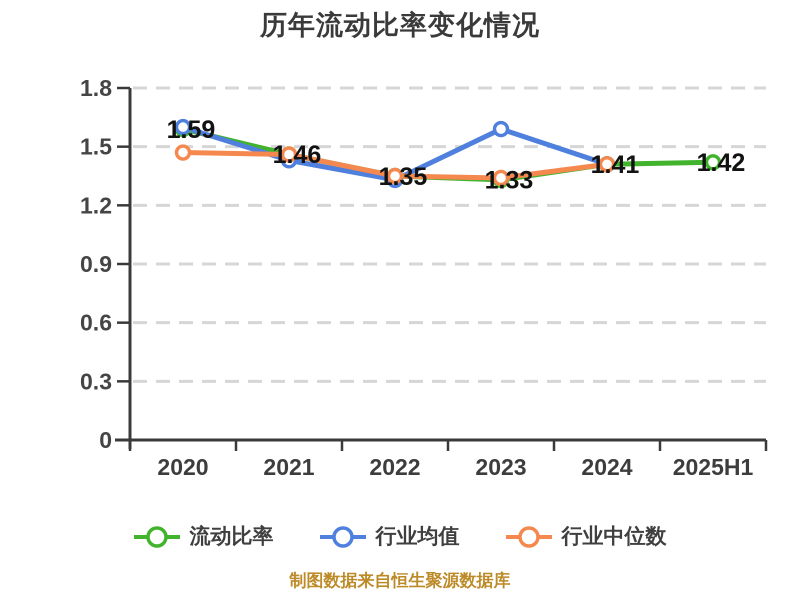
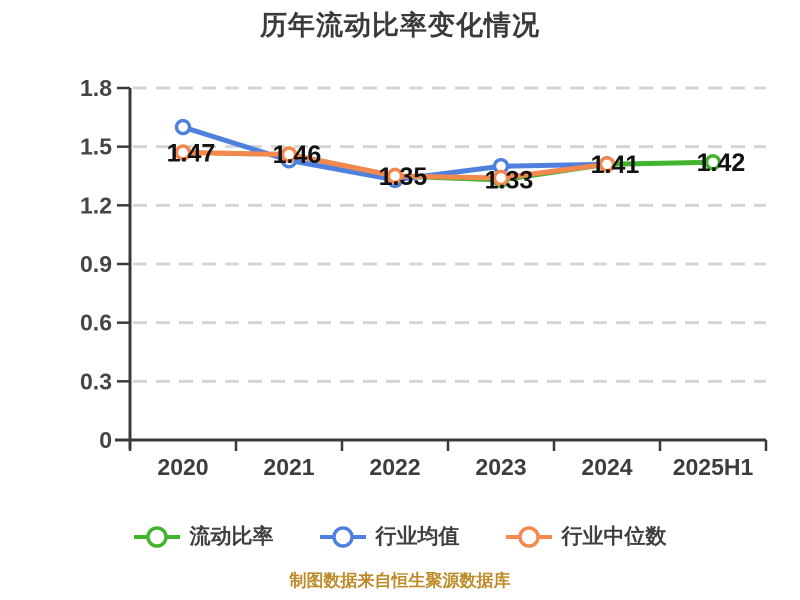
流动比率/2020: 1.59 -> 1.47
行业均值/2023: 1.59 -> 1.40
